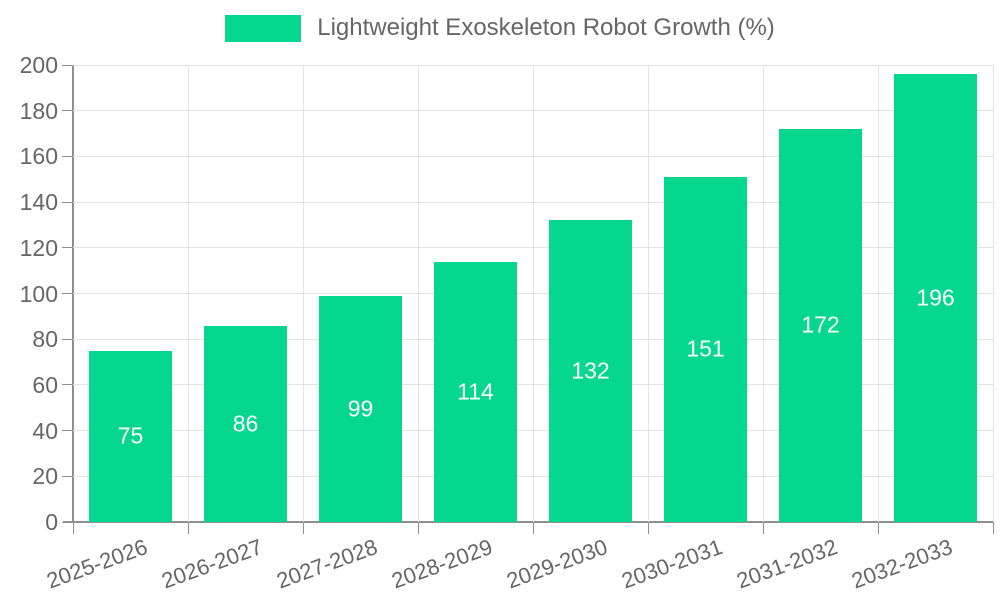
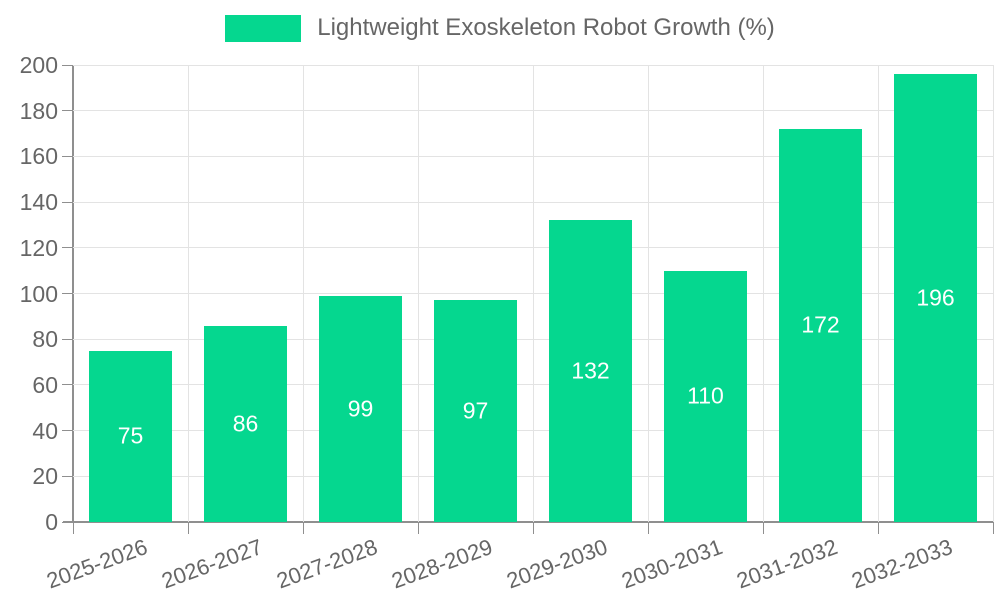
2028-2029: 114 -> 97
2030-2031: 151 -> 110
